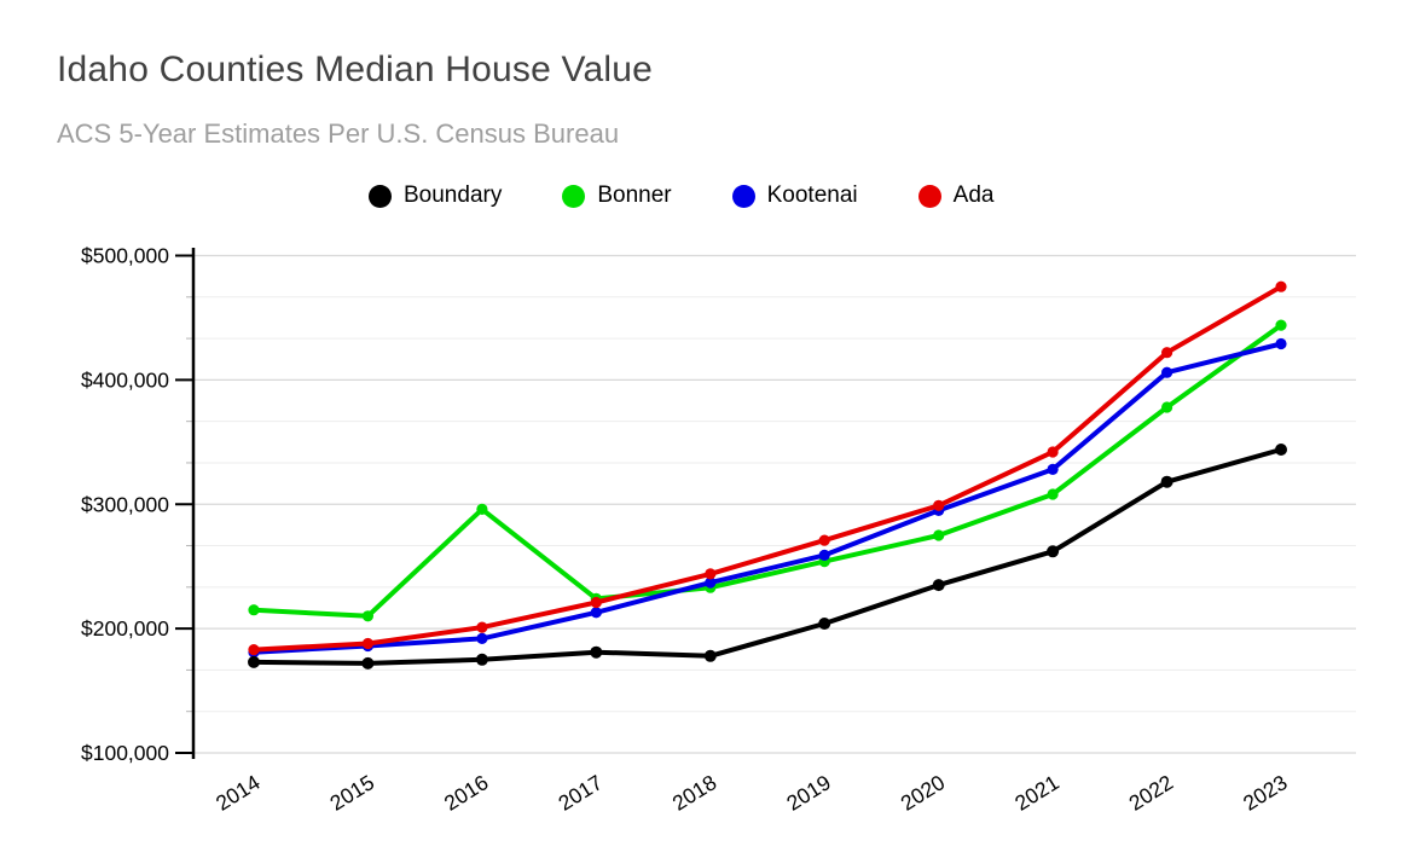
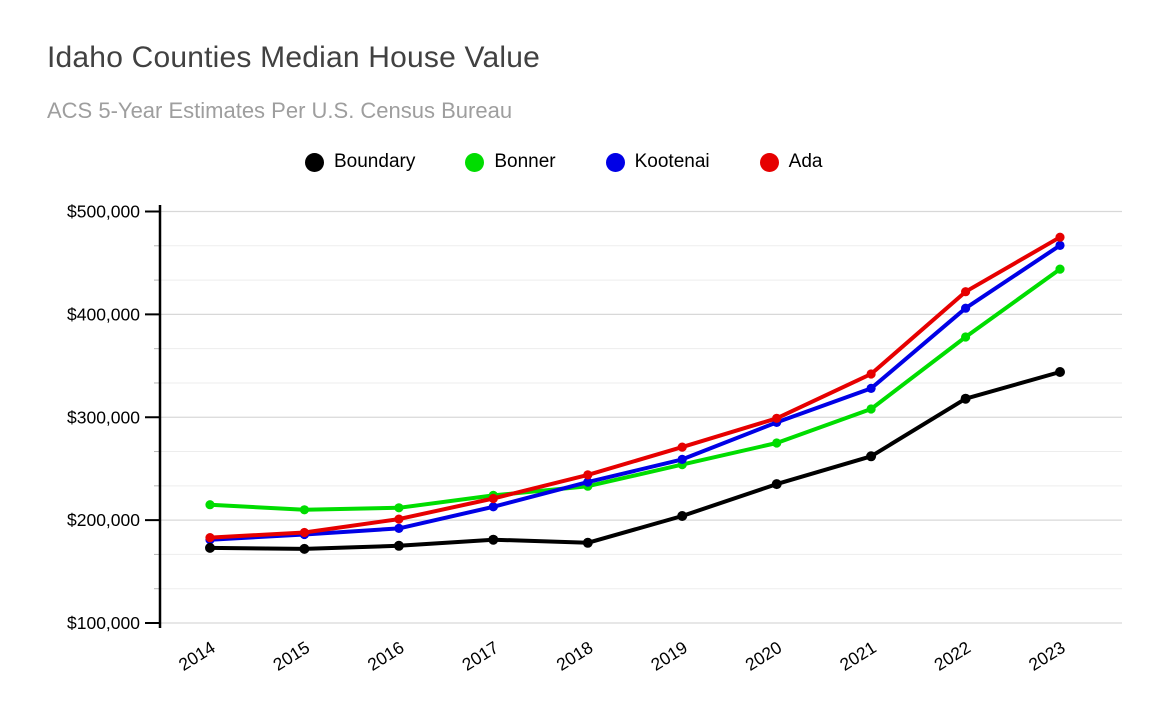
Bonner/2016: $296000 -> $212000
Kootenai/2023: $429000 -> $467000
